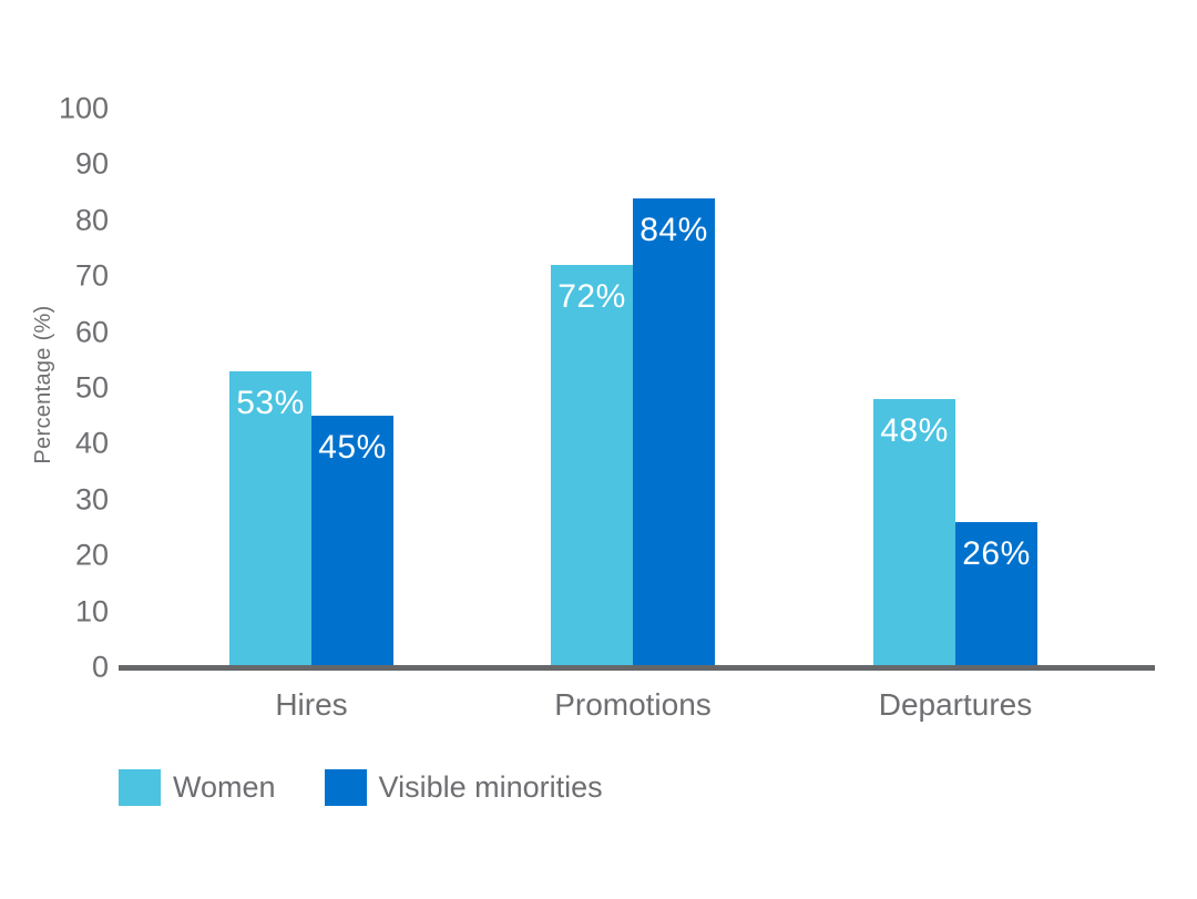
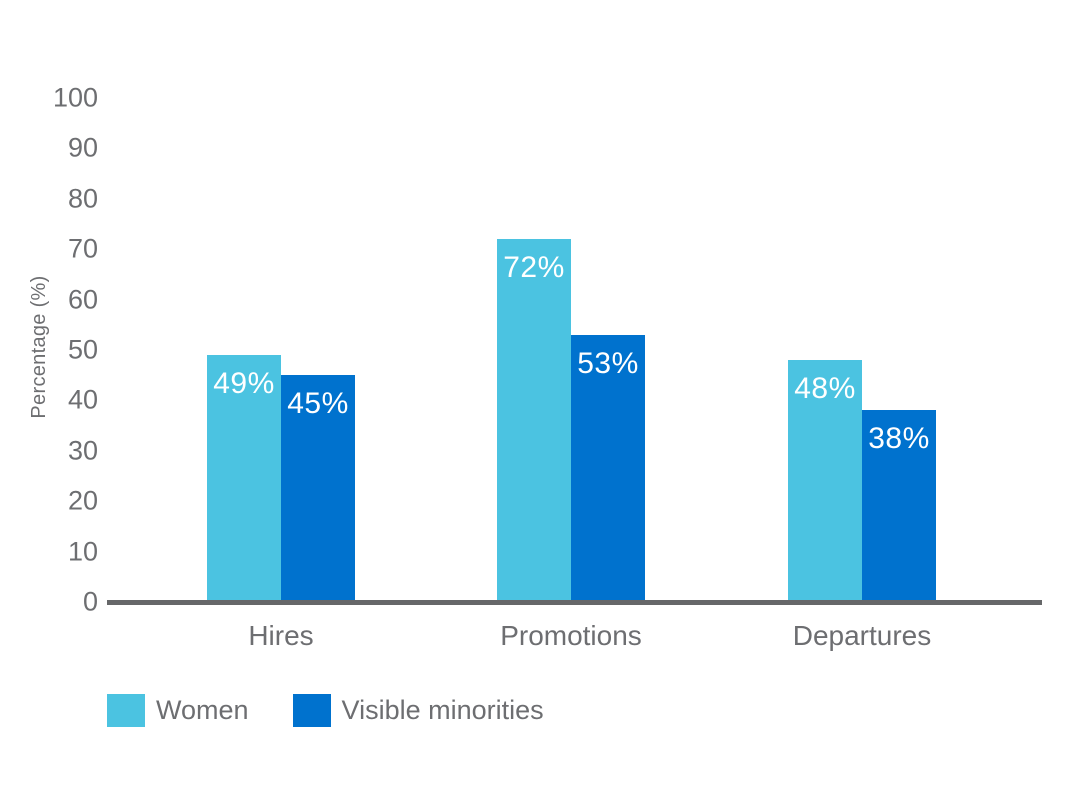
Women/Hires: 53% -> 49%
Visible minorities/Promotions: 84% -> 53%
Visible minorities/Departures: 26% -> 38%
